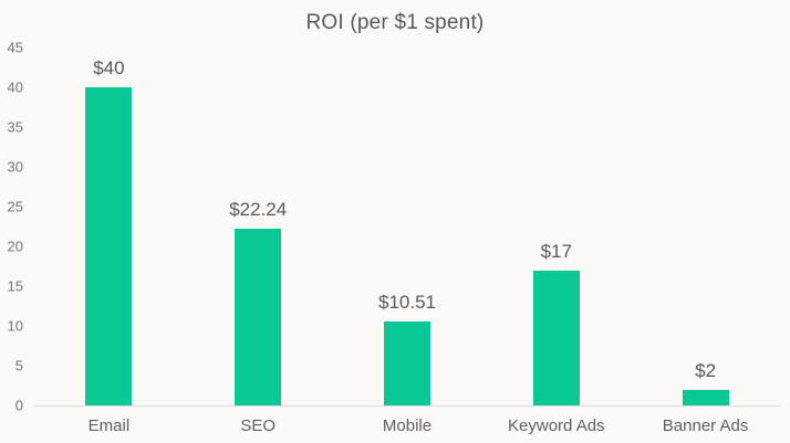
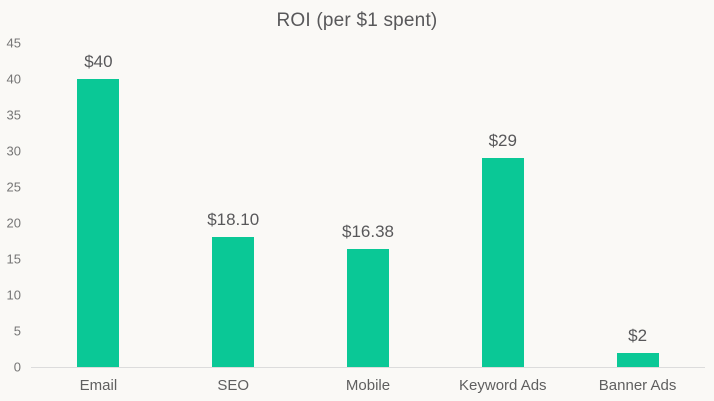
SEO: $22.24 -> $18.10
Mobile: $10.51 -> $16.38
Keyword Ads: $17 -> $29
